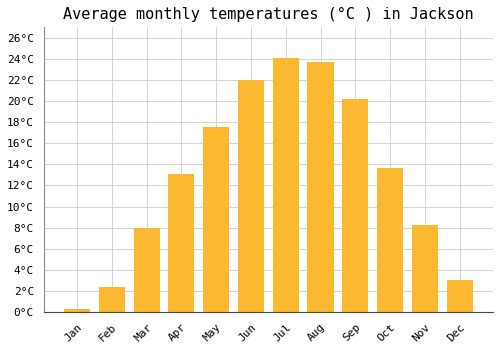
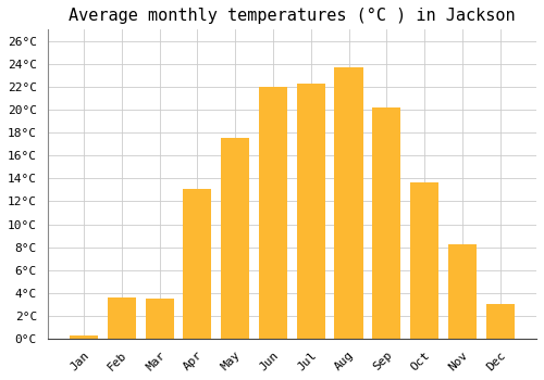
Feb: 2.4°C -> 3.6°C
Mar: 8.0°C -> 3.5°C
Jul: 24.1°C -> 22.3°C
